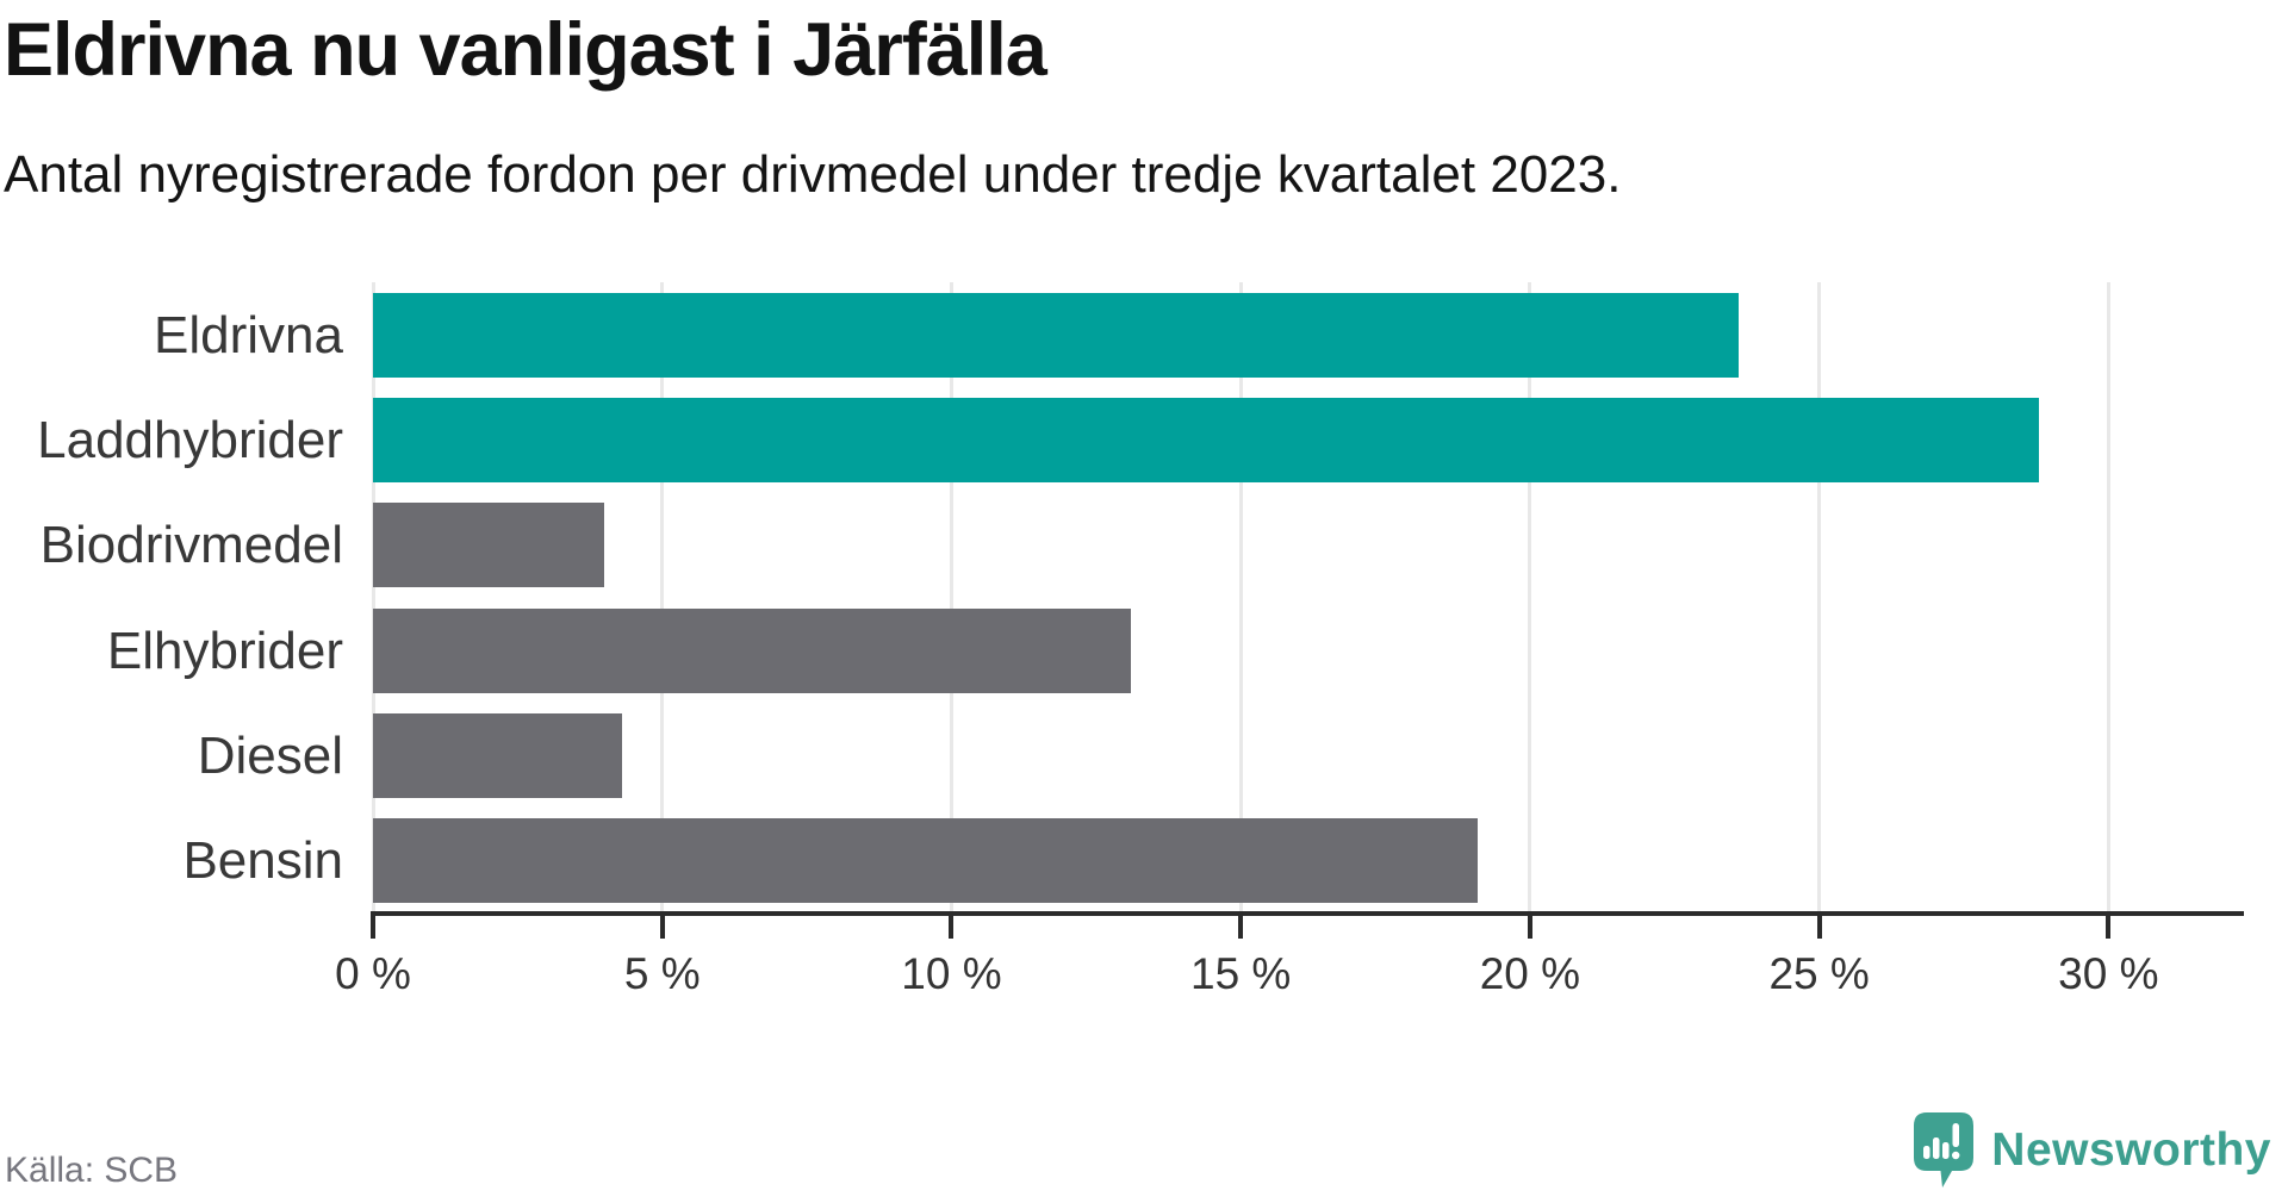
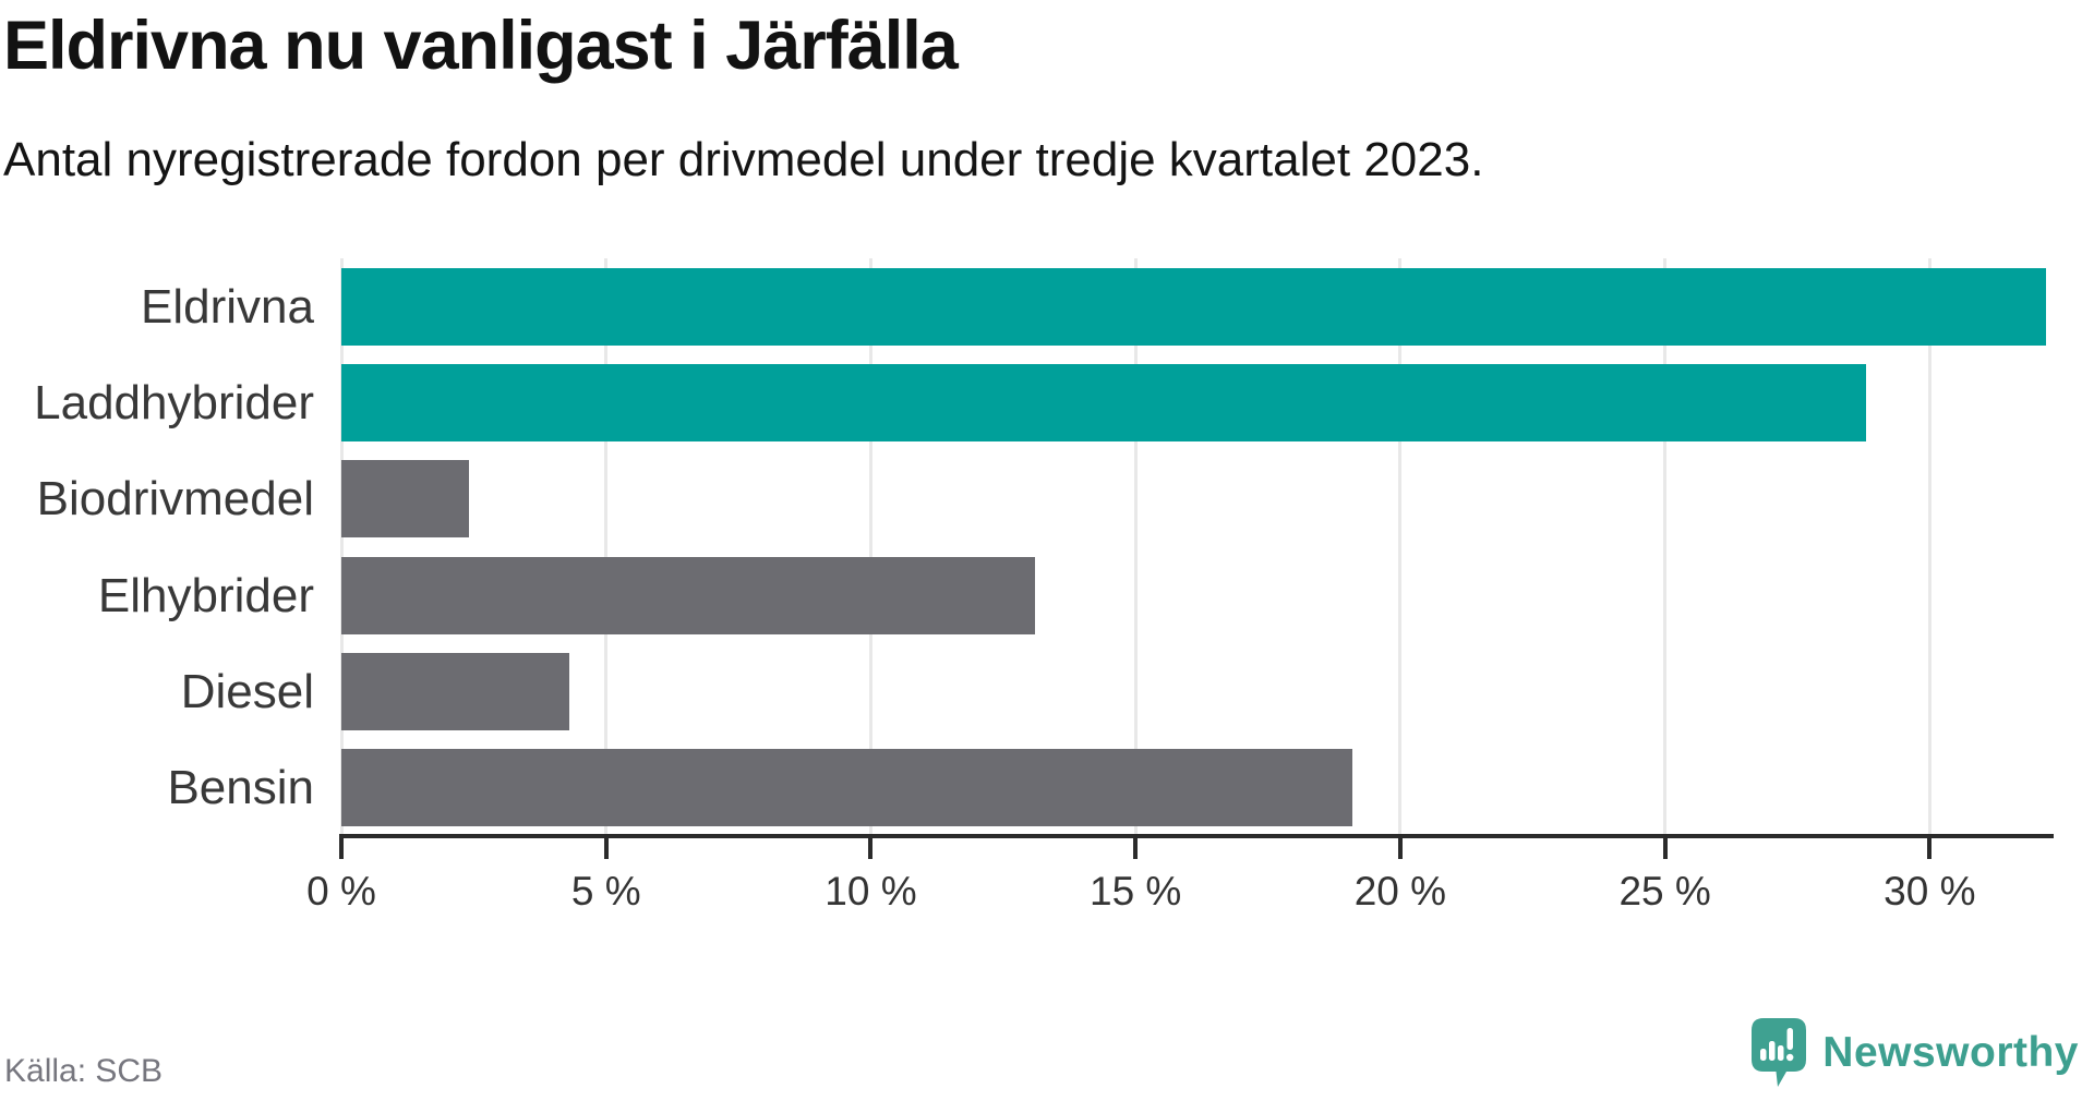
Eldrivna: 23.6% -> 32.2%
Biodrivmedel: 4.0% -> 2.4%
